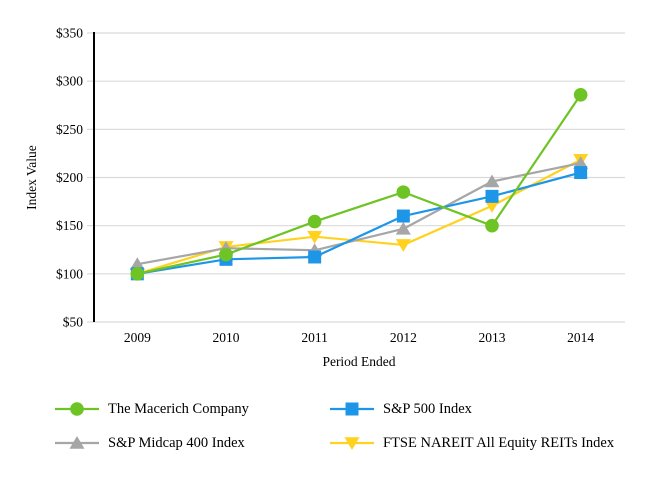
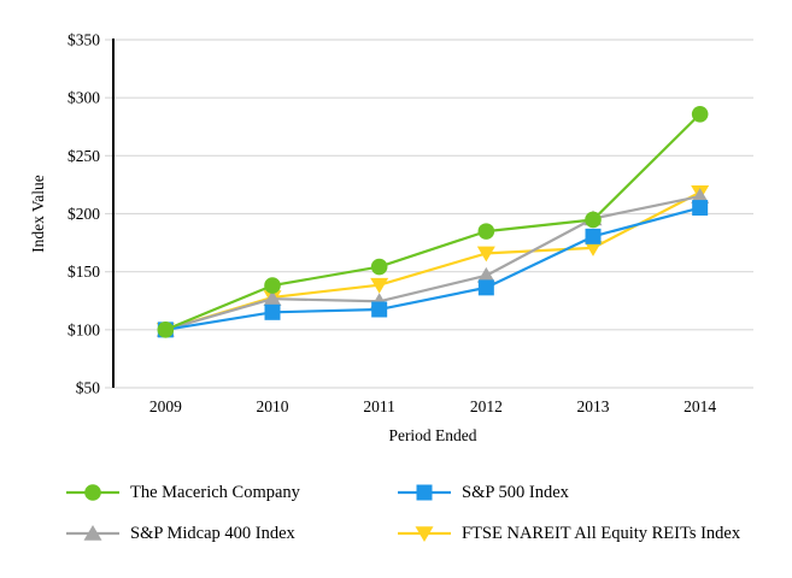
S&P Midcap 400 Index/2009: $110 -> $100
The Macerich Company/2010: $120 -> $140
S&P 500 Index/2012: $160 -> $140
FTSE NAREIT All Equity REITs Index/2012: $130 -> $170
The Macerich Company/2013: $150 -> $190
